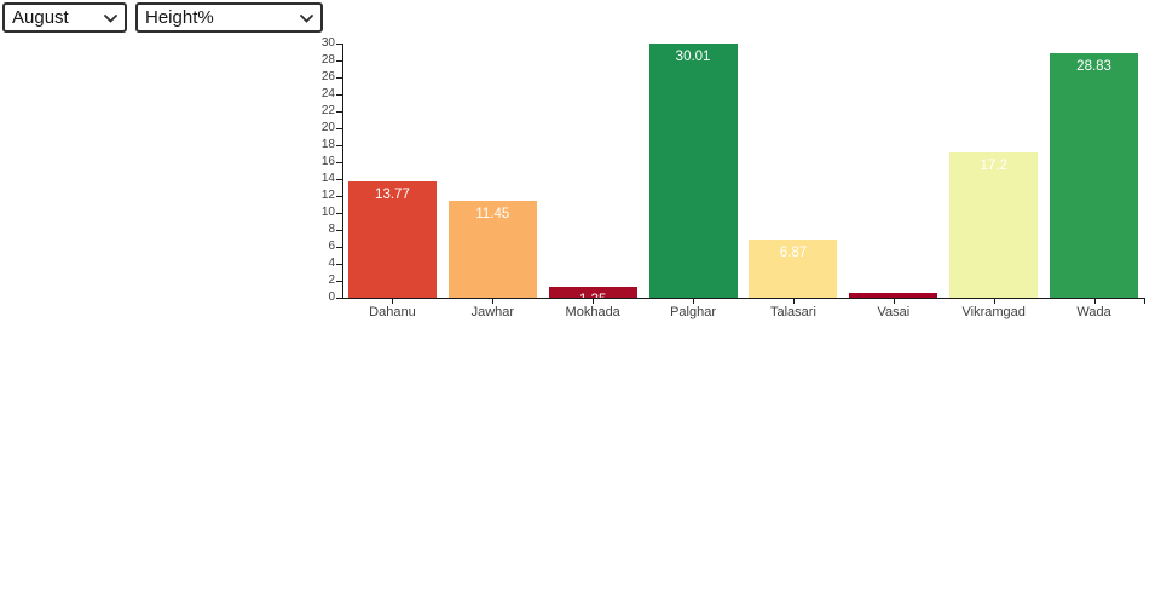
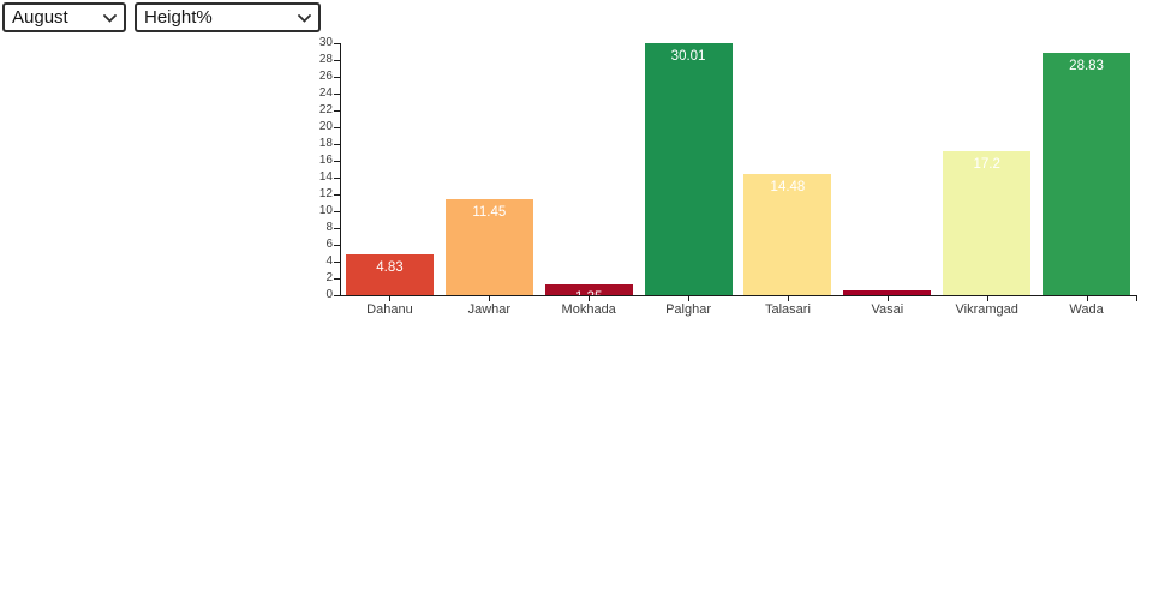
Dahanu: 13.77 -> 4.83
Talasari: 6.87 -> 14.48
